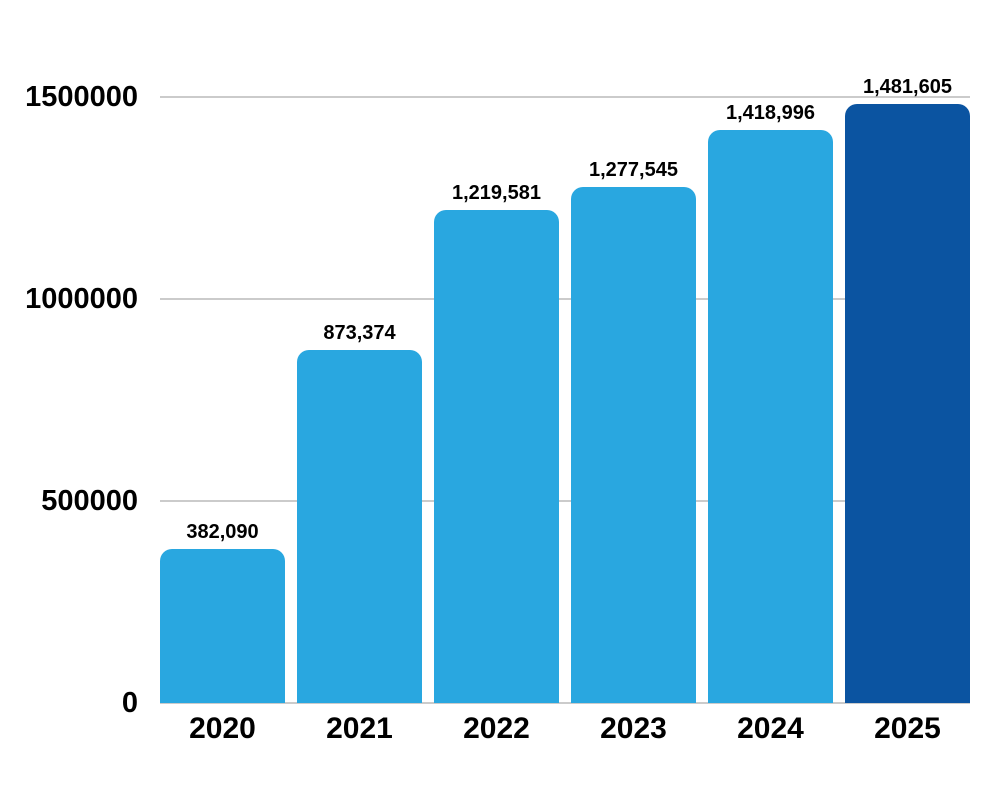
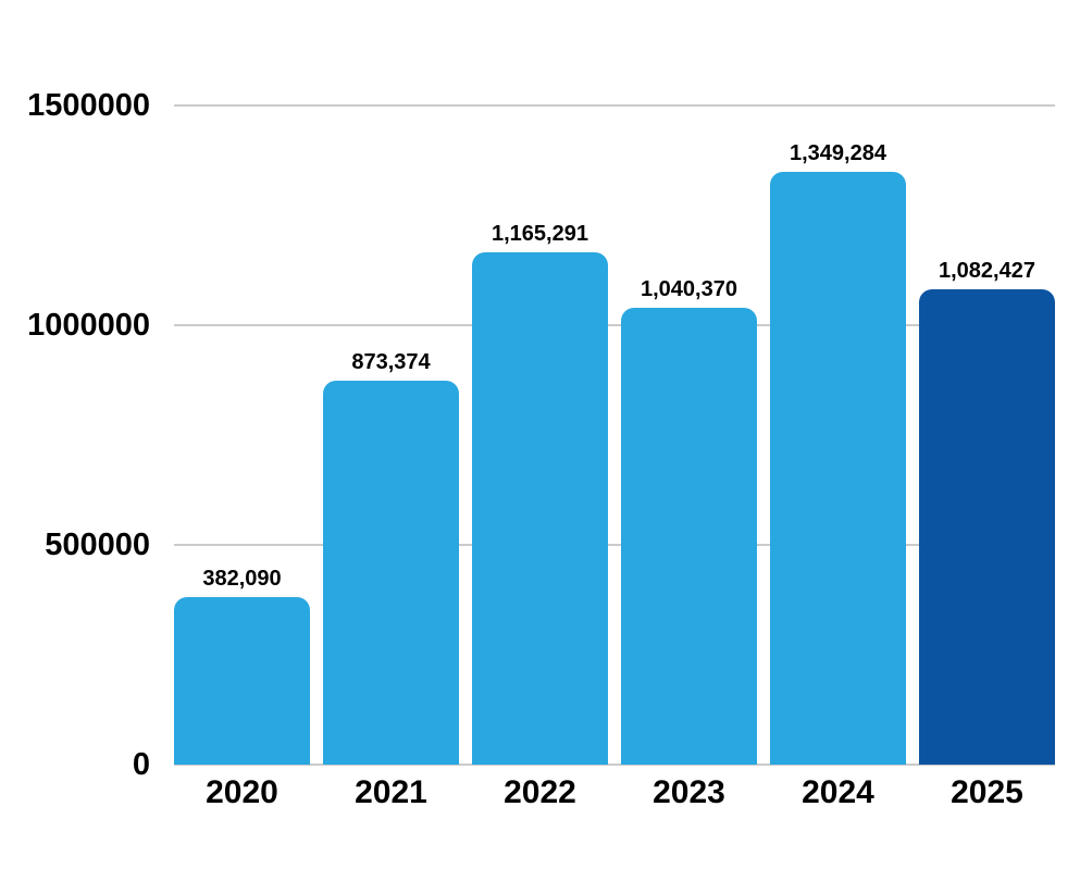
2022: 1,219,581 -> 1,165,291
2023: 1,277,545 -> 1,040,370
2024: 1,418,996 -> 1,349,284
2025: 1,481,605 -> 1,082,427
